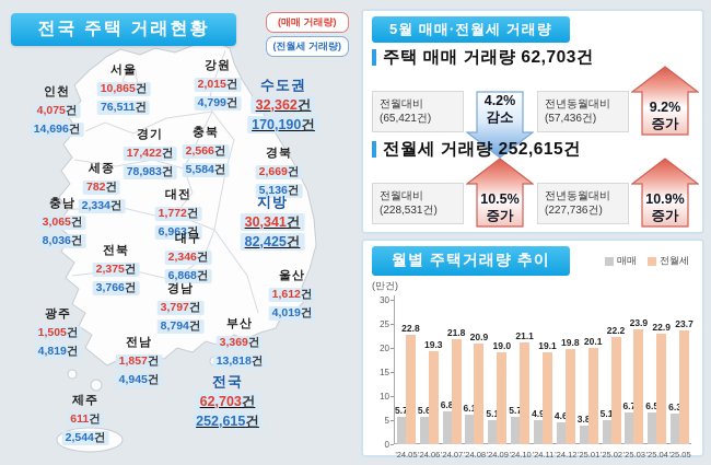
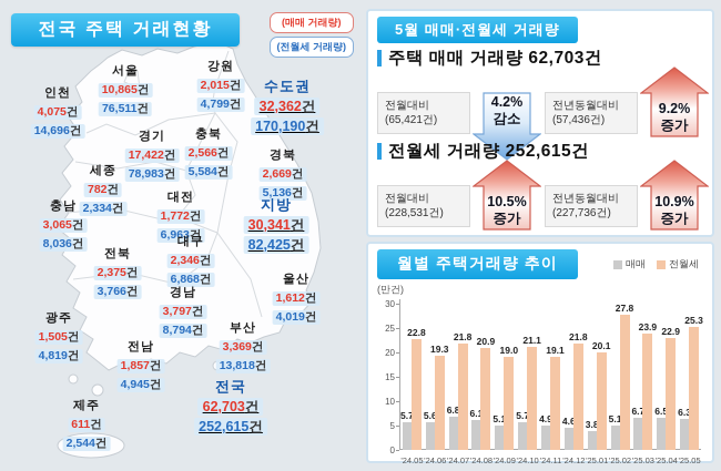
전월세/'24.12: 19.8 -> 21.8
전월세/'25.02: 22.2 -> 27.8
전월세/'25.05: 23.7 -> 25.3
